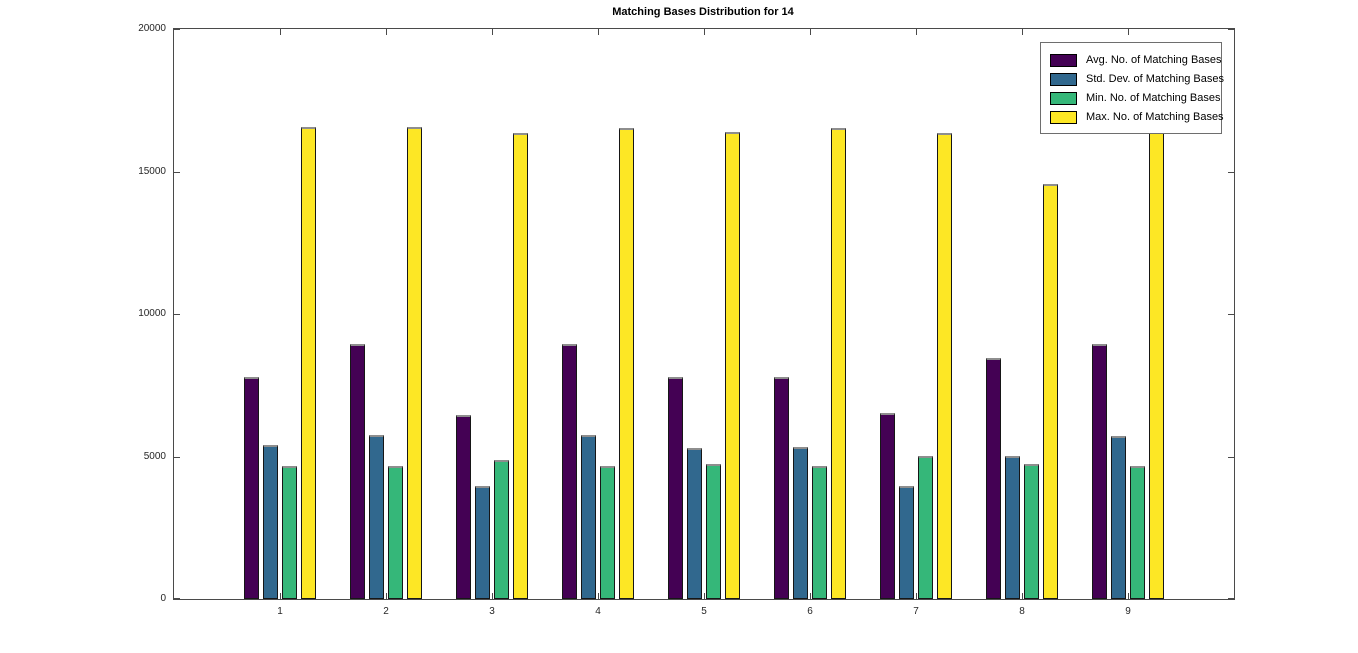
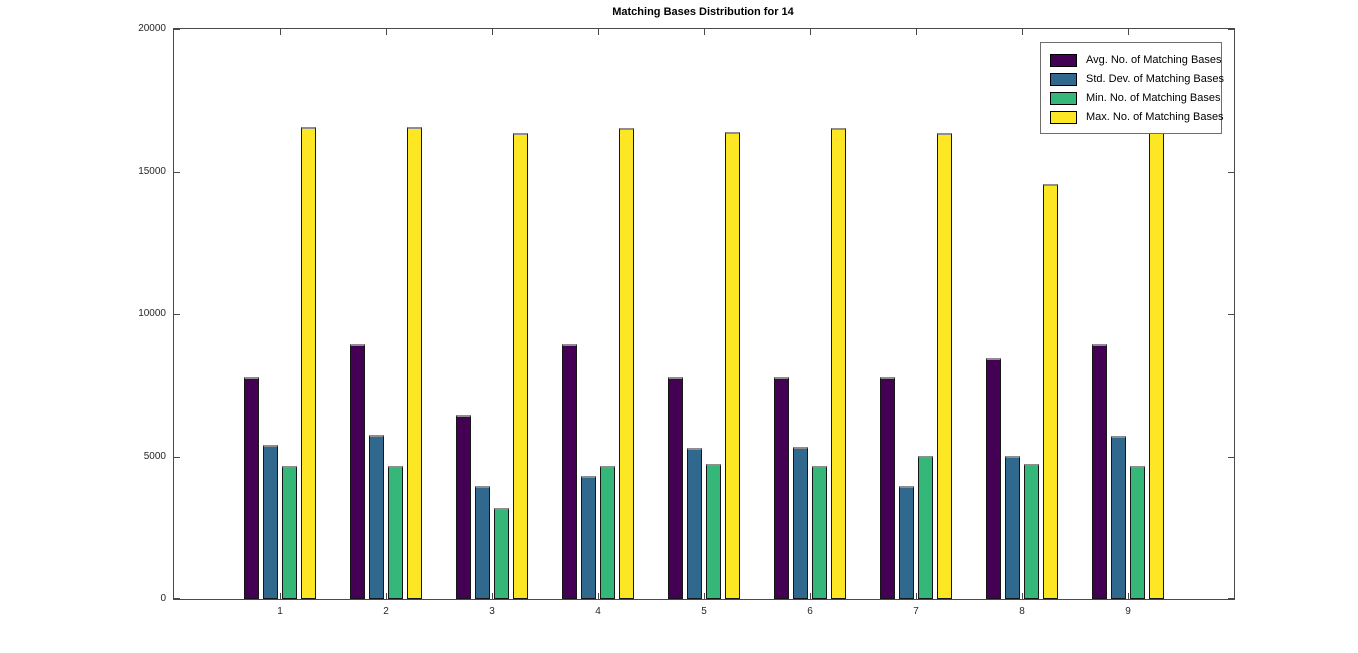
Min. No. of Matching Bases/3: 4900 -> 3200
Std. Dev. of Matching Bases/4: 5800 -> 4300
Avg. No. of Matching Bases/7: 6500 -> 7800
